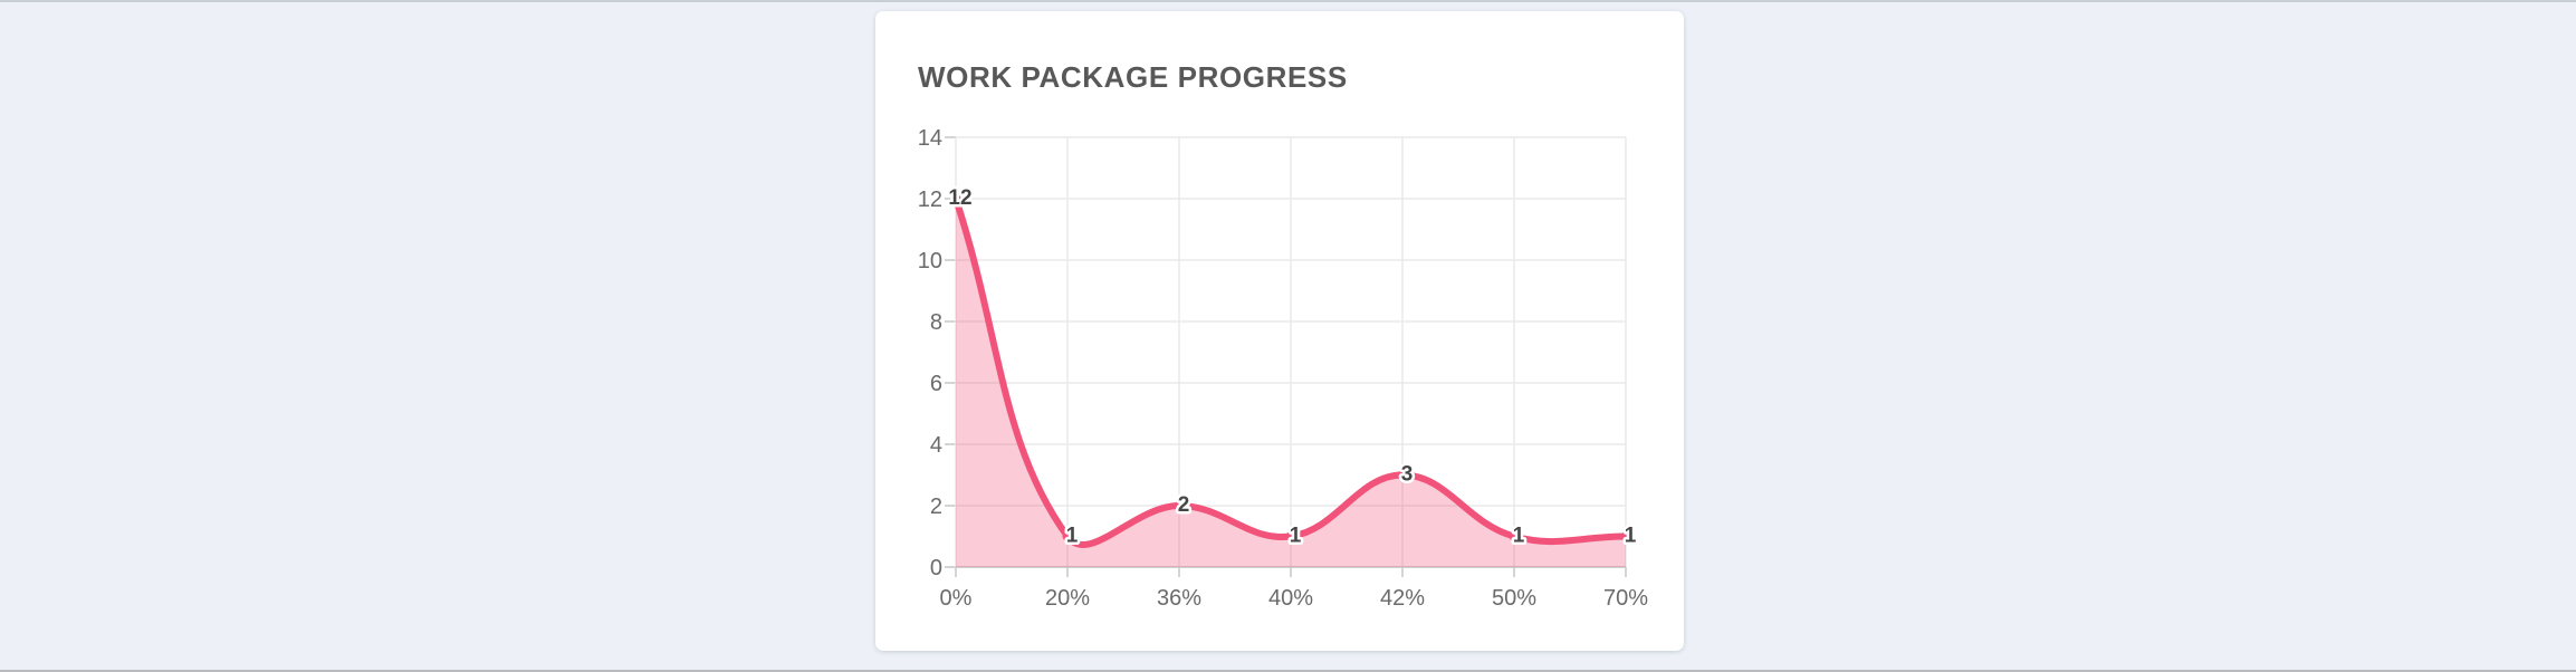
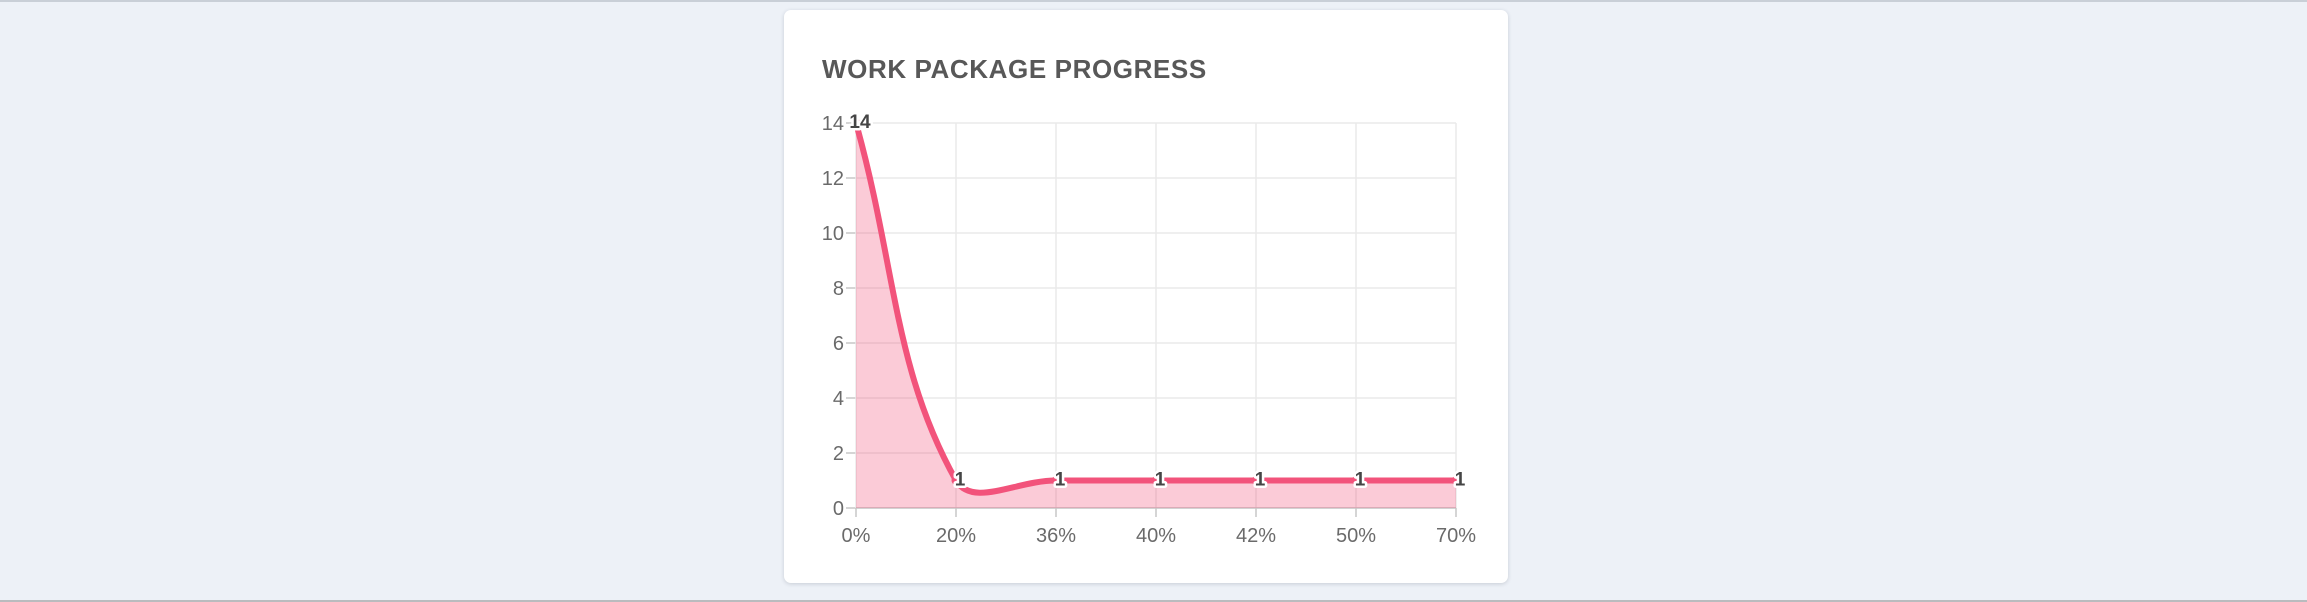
0%: 12 -> 14
36%: 2 -> 1
42%: 3 -> 1
